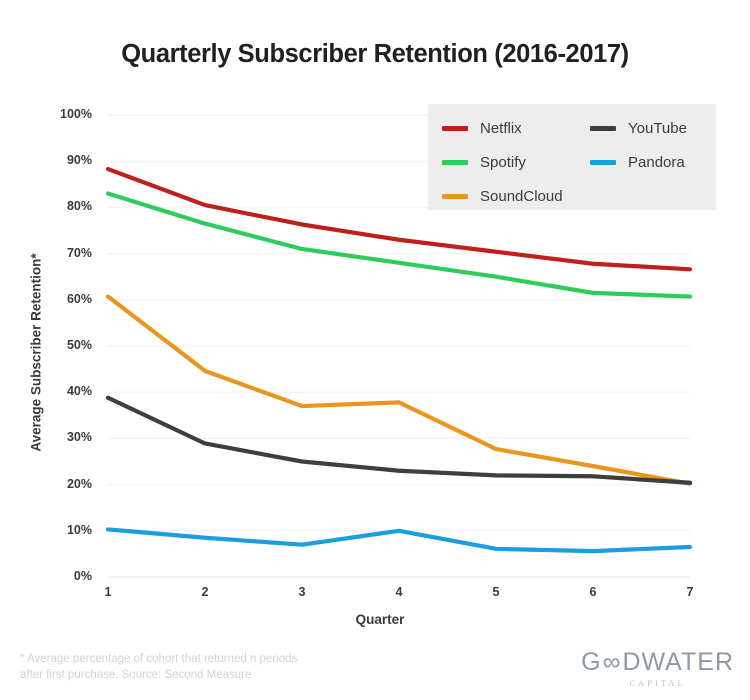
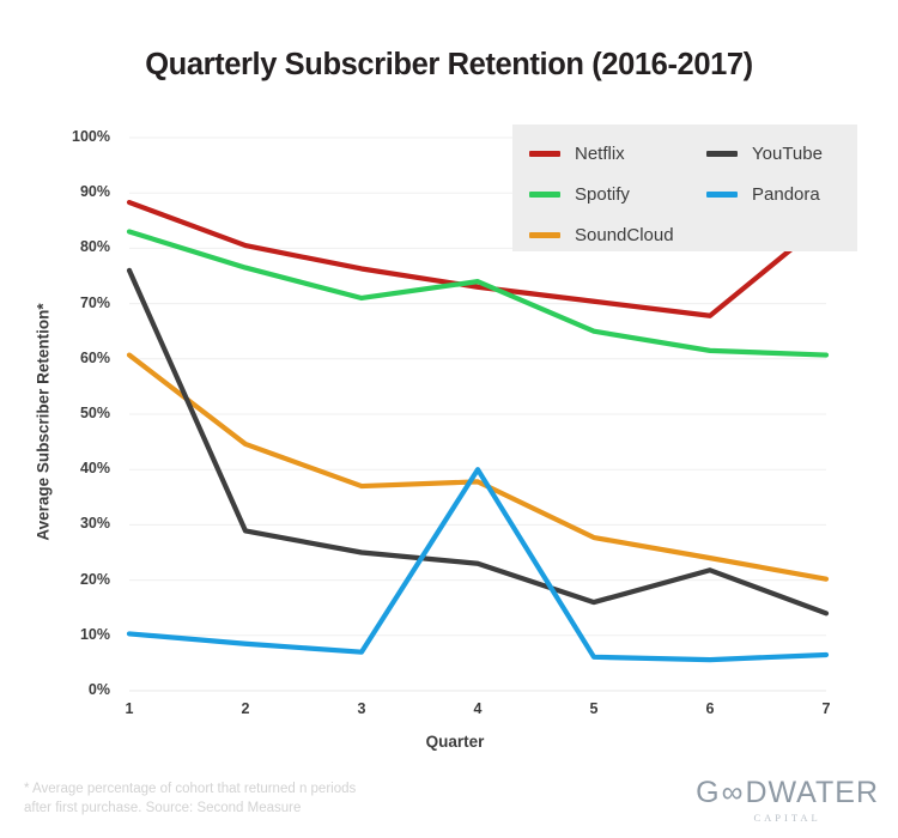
YouTube/1: 39% -> 76%
Spotify/4: 68% -> 74%
Pandora/4: 10% -> 40%
YouTube/5: 22% -> 16%
Netflix/7: 67% -> 85%
YouTube/7: 20% -> 14%
